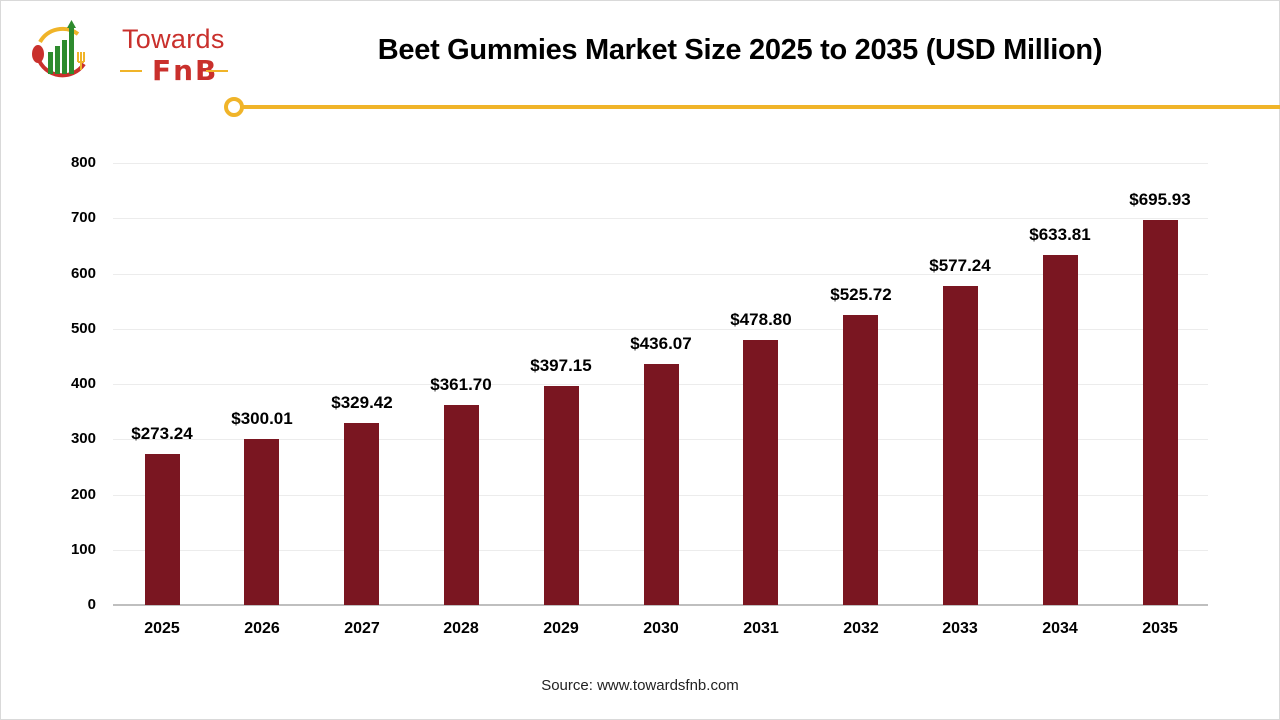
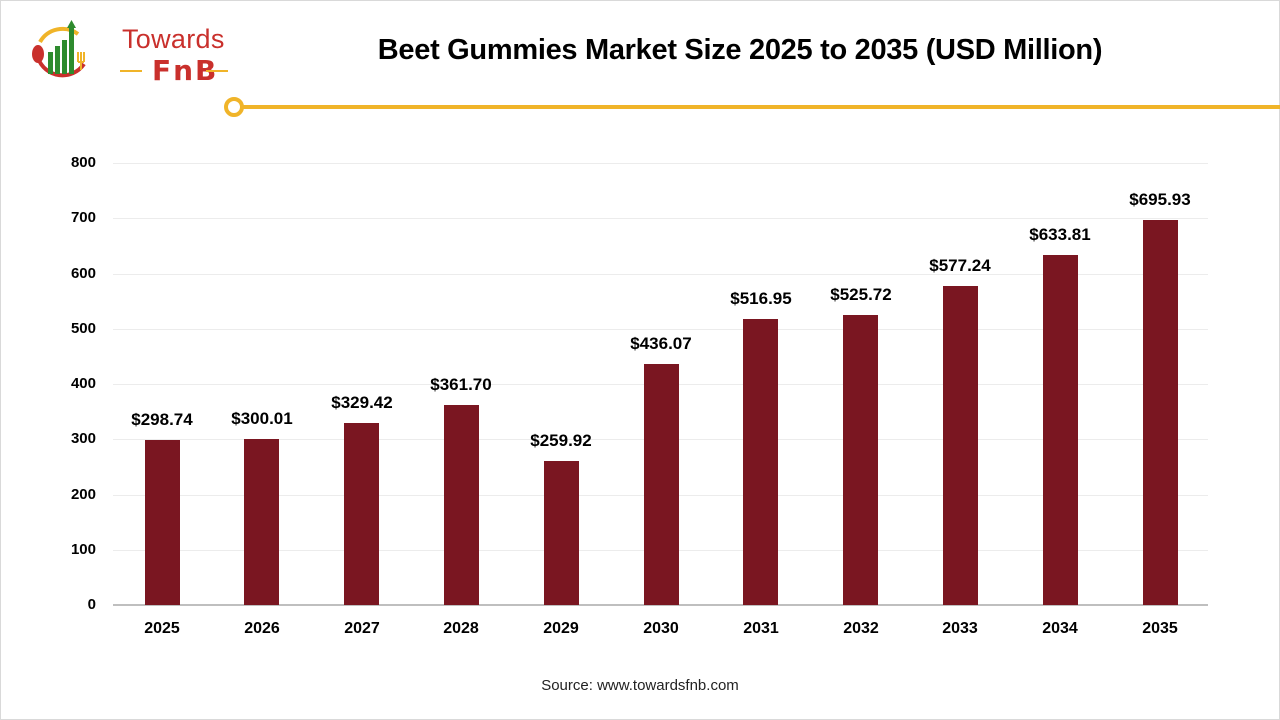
2025: $273.24 -> $298.74
2029: $397.15 -> $259.92
2031: $478.80 -> $516.95
